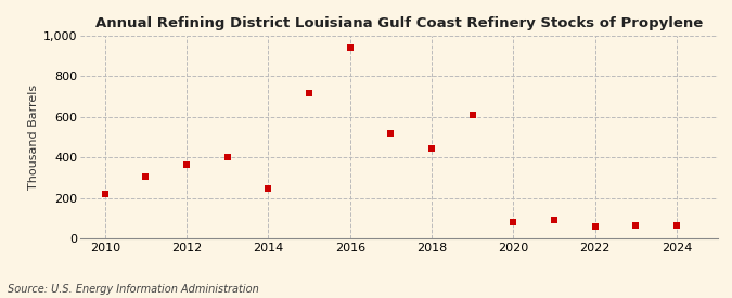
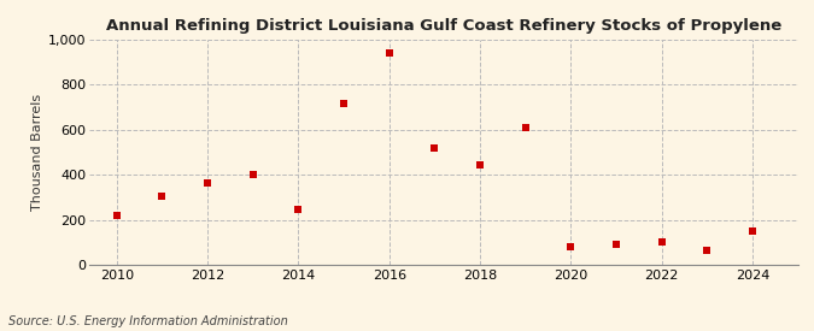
2022: 60 -> 100
2024: 60 -> 150
